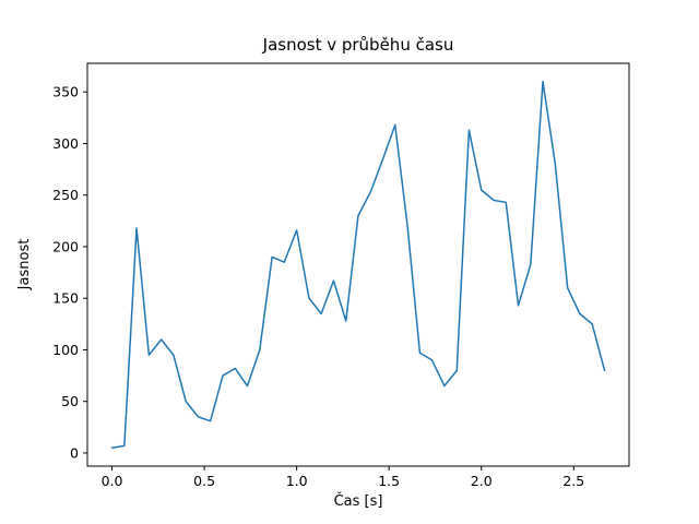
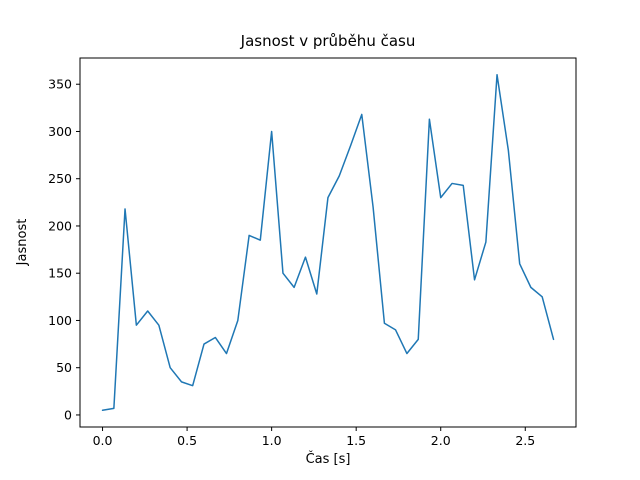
1.0: 220 -> 300
2.0: 260 -> 230
